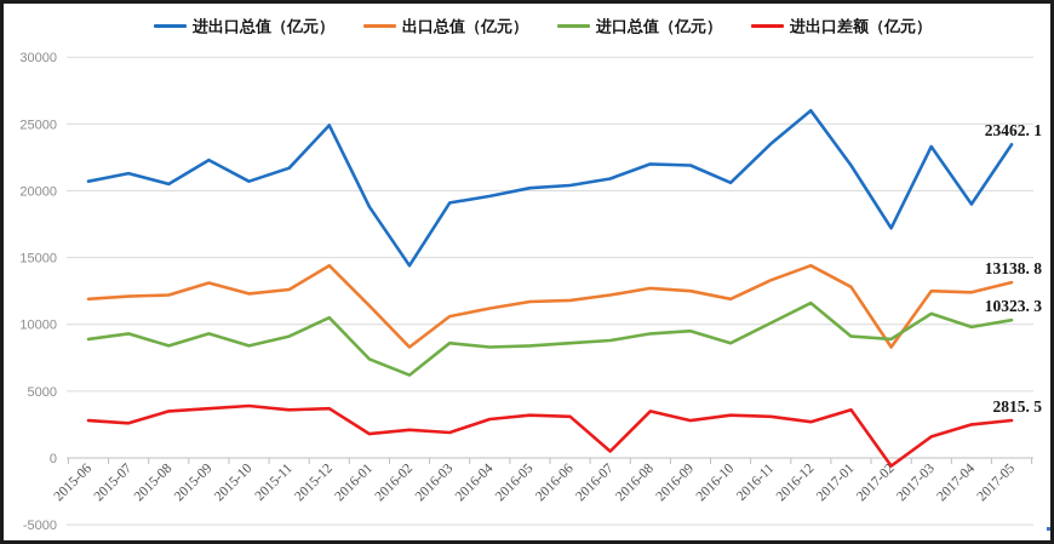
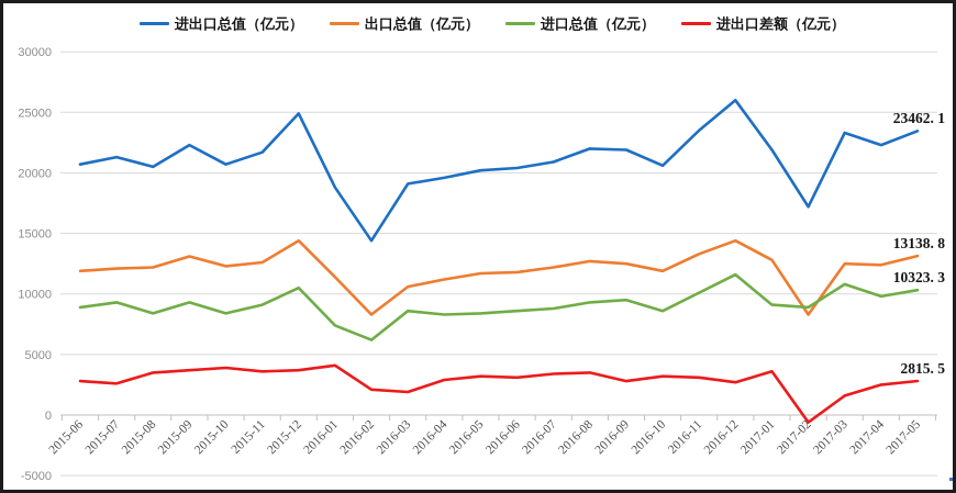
进出口差额（亿元）/2016-01: 1800 -> 4100
进出口差额（亿元）/2016-07: 500 -> 3400
进出口总值（亿元）/2017-04: 19000 -> 22300
